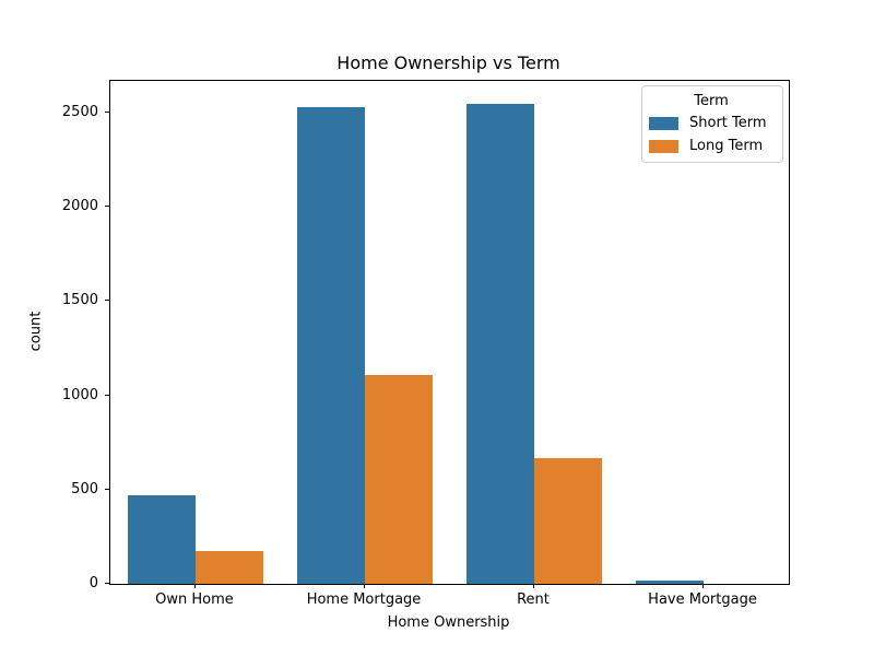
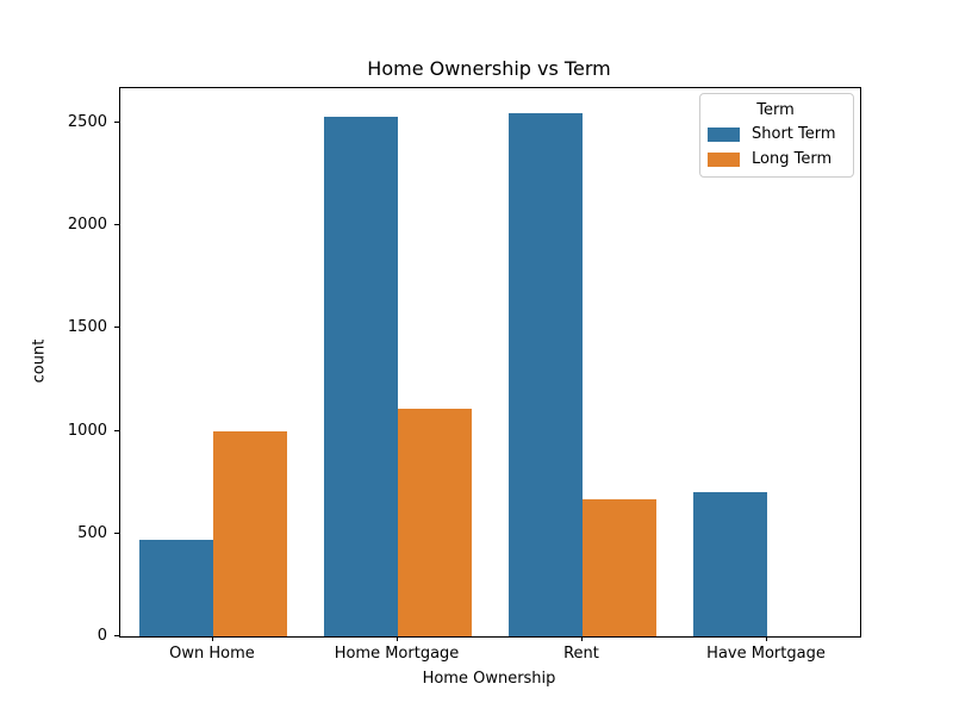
Long Term/Own Home: 180 -> 1000
Short Term/Have Mortgage: 20 -> 700
